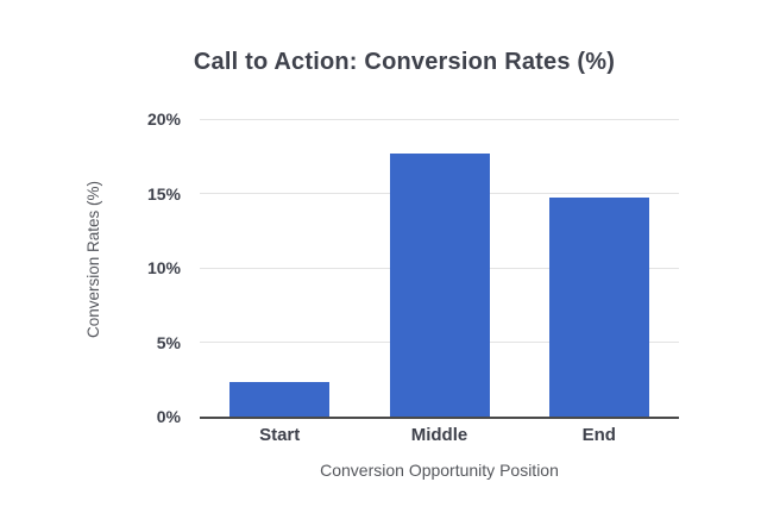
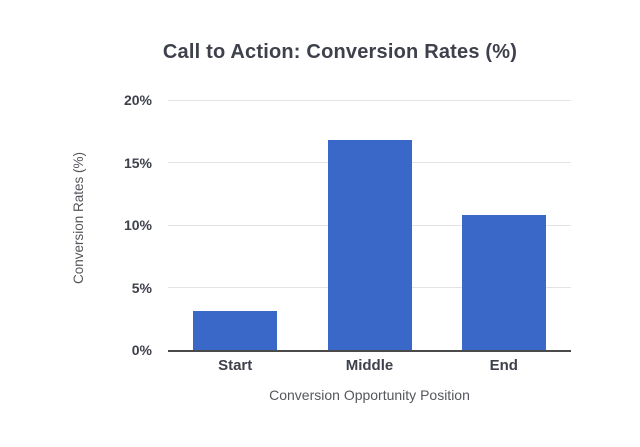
Start: 2.3% -> 3.1%
Middle: 17.7% -> 16.8%
End: 14.7% -> 10.8%
